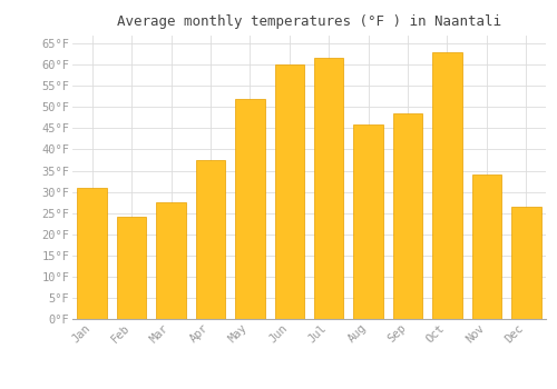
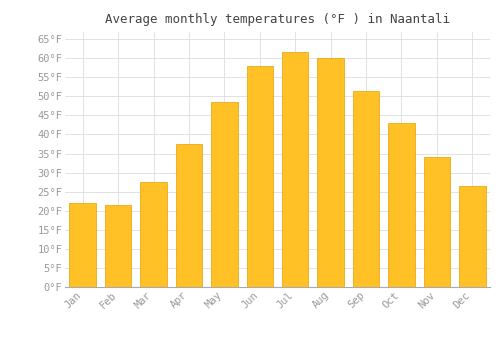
Jan: 31.0°F -> 22.0°F
Feb: 24.0°F -> 21.5°F
May: 52.0°F -> 48.5°F
Jun: 60.0°F -> 58.0°F
Aug: 46.0°F -> 60.0°F
Sep: 48.5°F -> 51.5°F
Oct: 63.0°F -> 43.0°F
